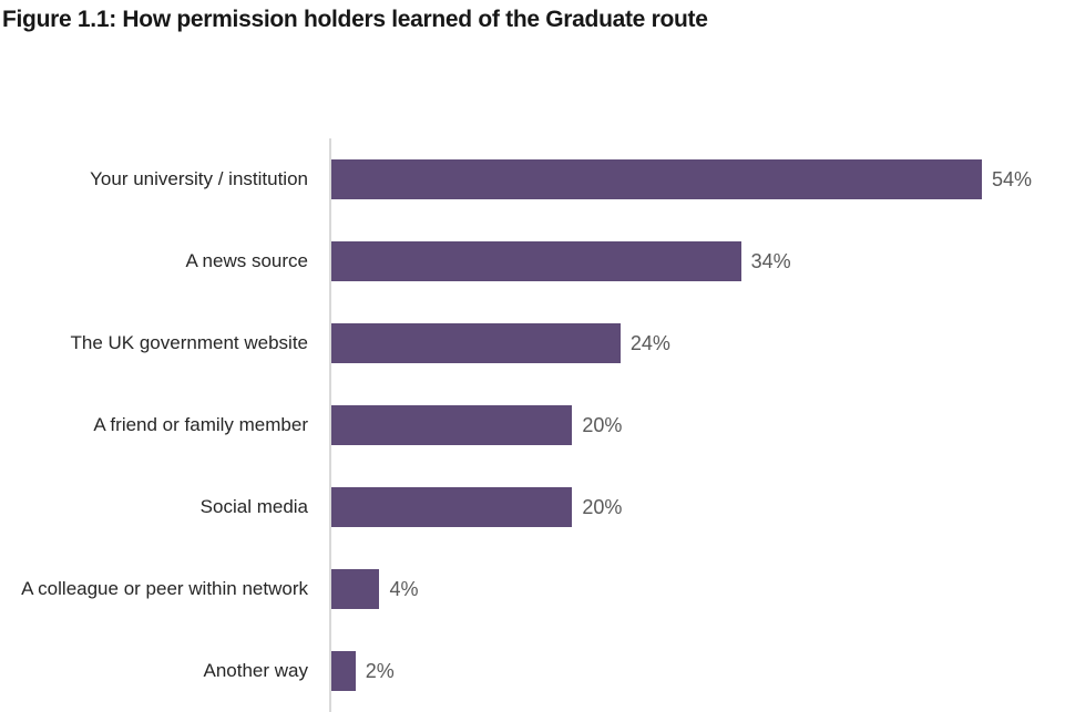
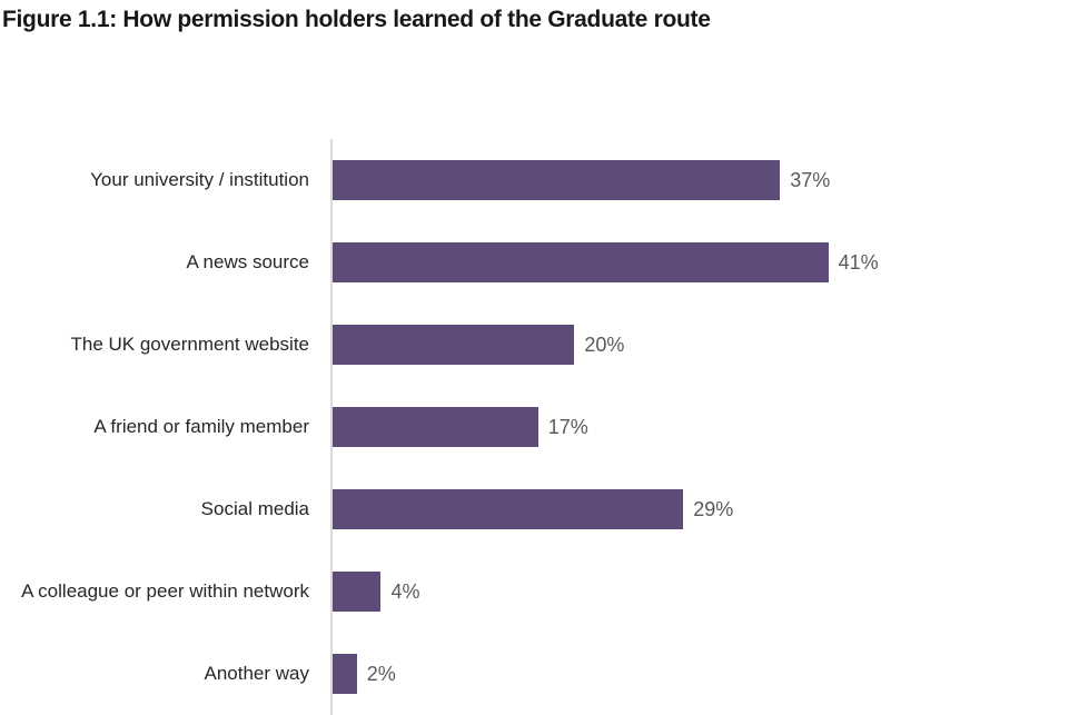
Your university / institution: 54% -> 37%
A news source: 34% -> 41%
The UK government website: 24% -> 20%
A friend or family member: 20% -> 17%
Social media: 20% -> 29%
